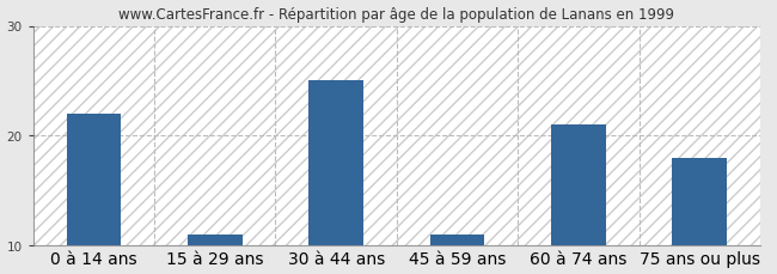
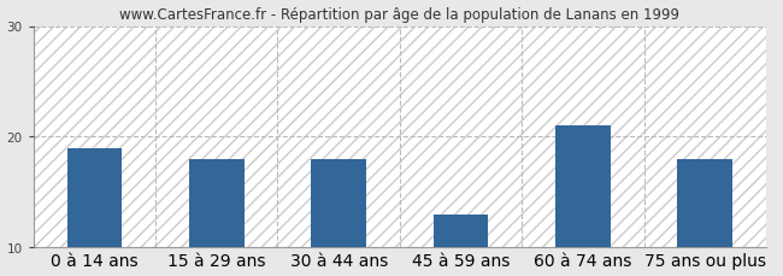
0 à 14 ans: 22 -> 19
15 à 29 ans: 11 -> 18
30 à 44 ans: 25 -> 18
45 à 59 ans: 11 -> 13
